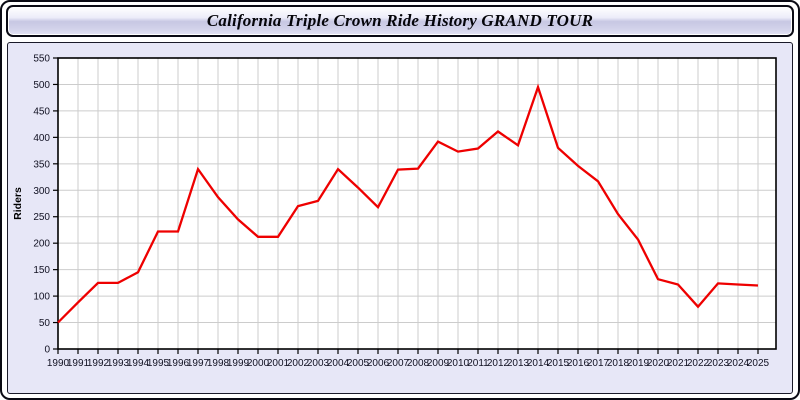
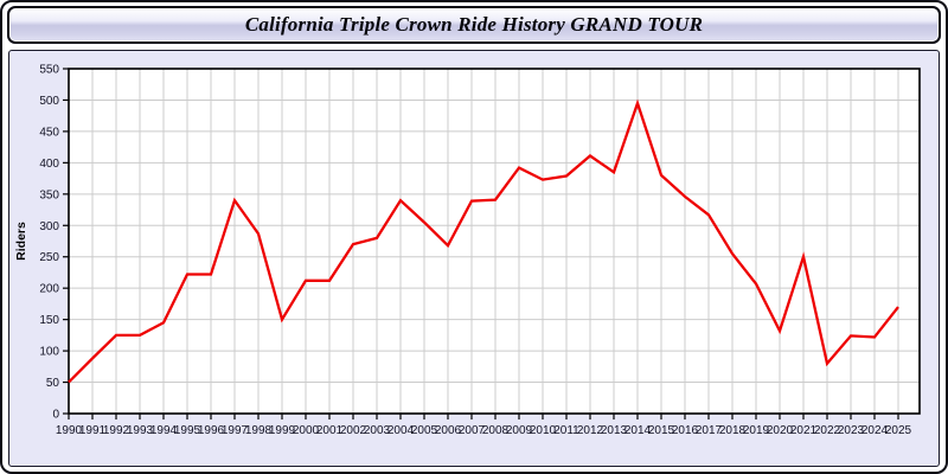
1999: 240 -> 150
2021: 120 -> 250
2025: 120 -> 170
